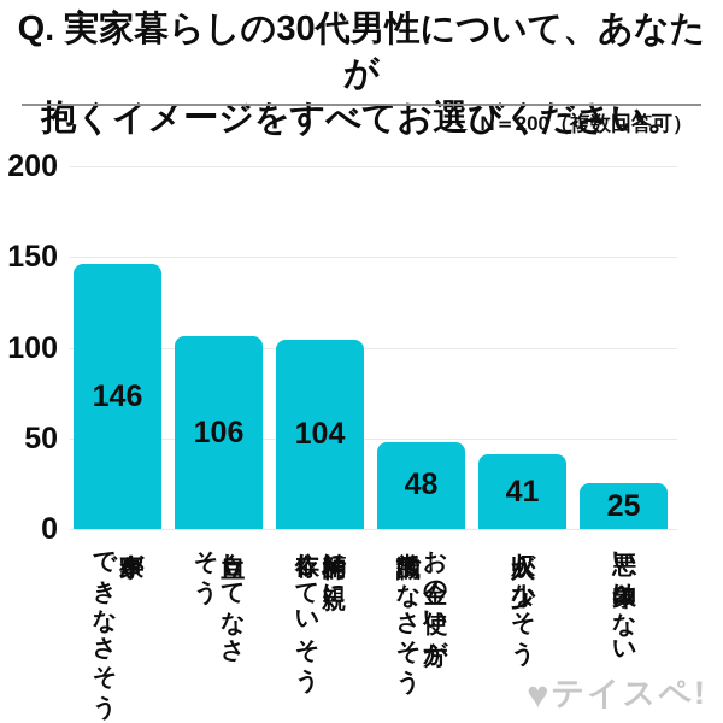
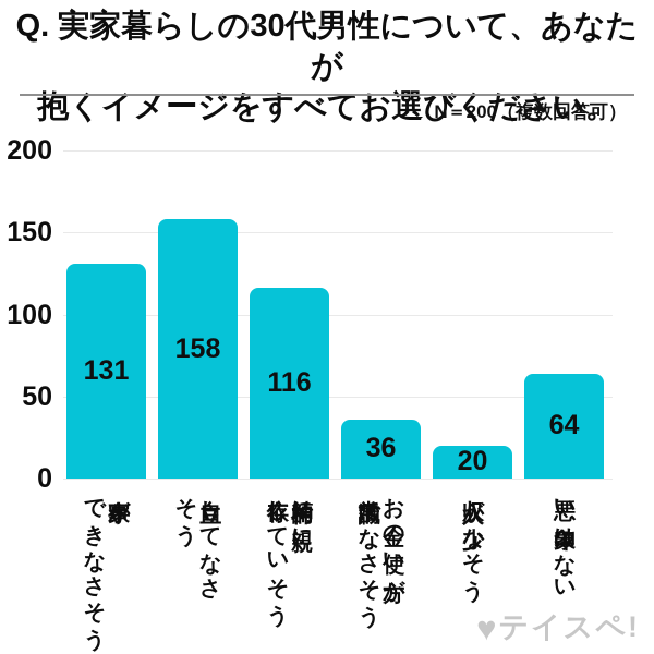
家事が できなさそう: 146 -> 131
自立してなさ そう: 106 -> 158
精神的に親に 依存していそう: 104 -> 116
お金の使い方が 常識的でなさそう: 48 -> 36
収入が少なそう: 41 -> 20
悪い印象はない: 25 -> 64
